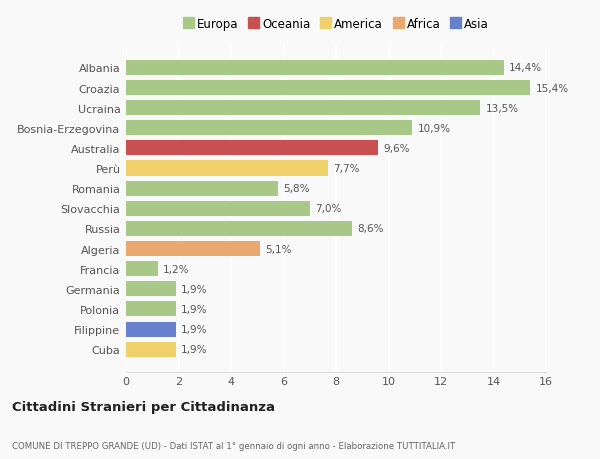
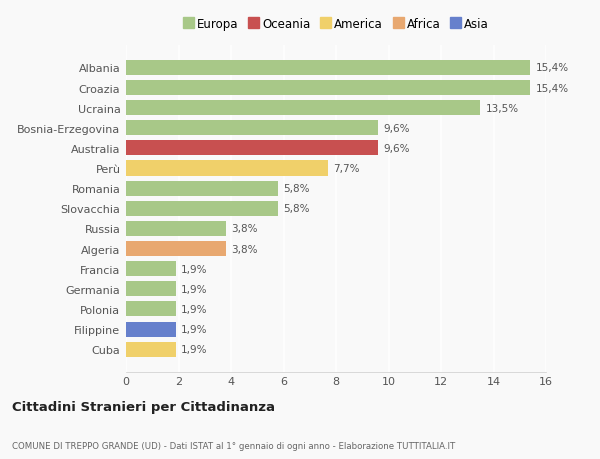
Albania: 14,4% -> 15,4%
Bosnia-Erzegovina: 10,9% -> 9,6%
Slovacchia: 7,0% -> 5,8%
Russia: 8,6% -> 3,8%
Algeria: 5,1% -> 3,8%
Francia: 1,2% -> 1,9%
